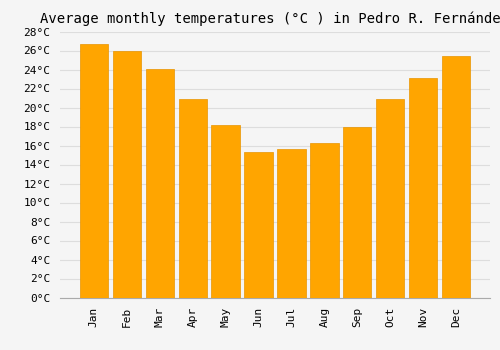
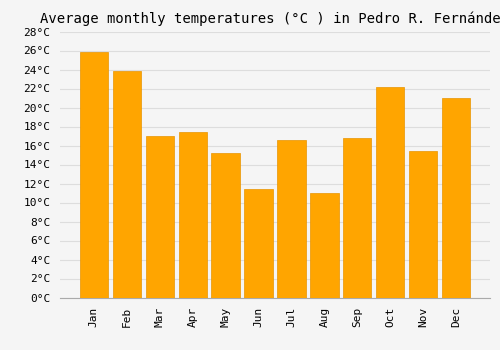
Jan: 26.7°C -> 25.8°C
Feb: 26.0°C -> 23.8°C
Mar: 24.1°C -> 17.0°C
Apr: 20.9°C -> 17.4°C
May: 18.2°C -> 15.2°C
Jun: 15.3°C -> 11.4°C
Jul: 15.6°C -> 16.6°C
Aug: 16.3°C -> 11.0°C
Sep: 18.0°C -> 16.8°C
Oct: 20.9°C -> 22.2°C
Nov: 23.1°C -> 15.4°C
Dec: 25.4°C -> 21.0°C
